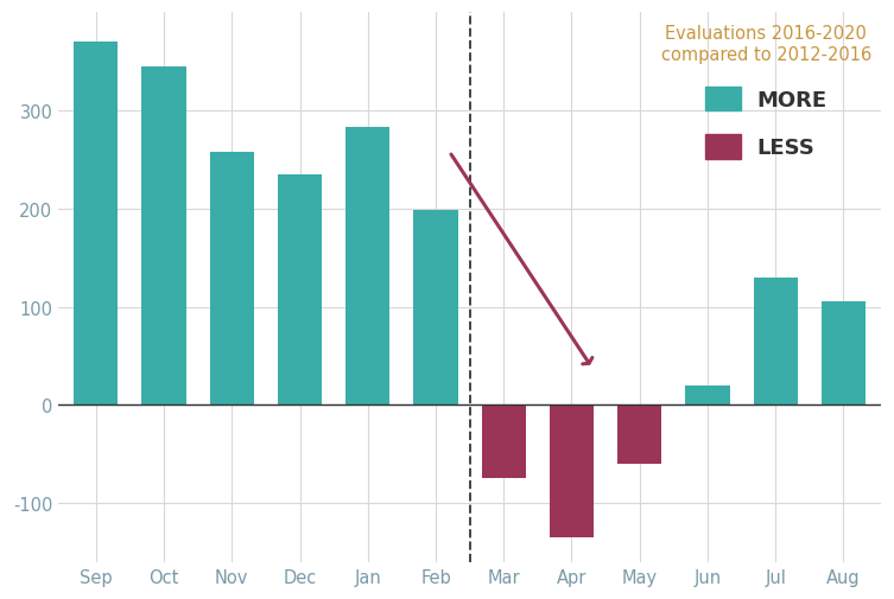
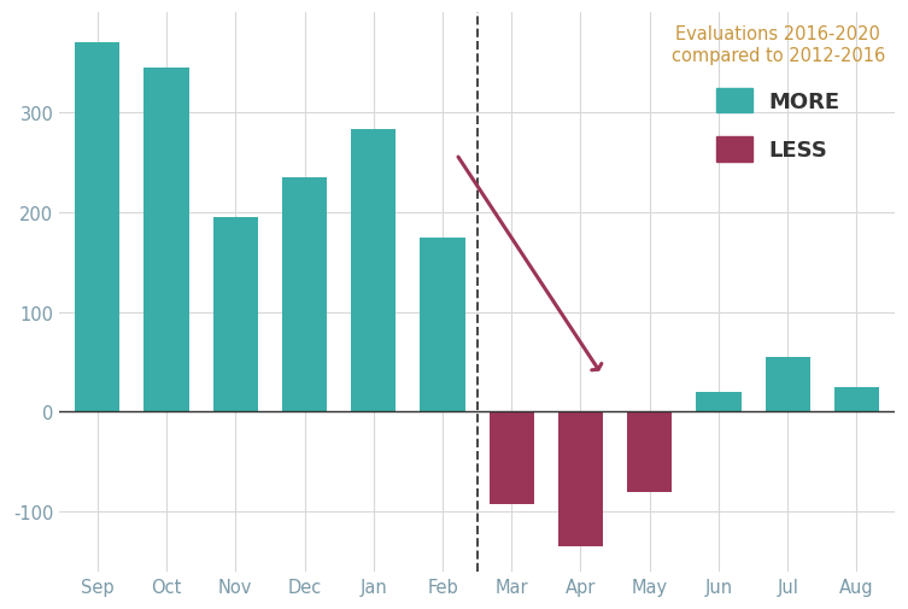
Nov: 258 -> 195
Feb: 198 -> 175
Mar: -74 -> -92
May: -60 -> -80
Jul: 130 -> 55
Aug: 106 -> 25
